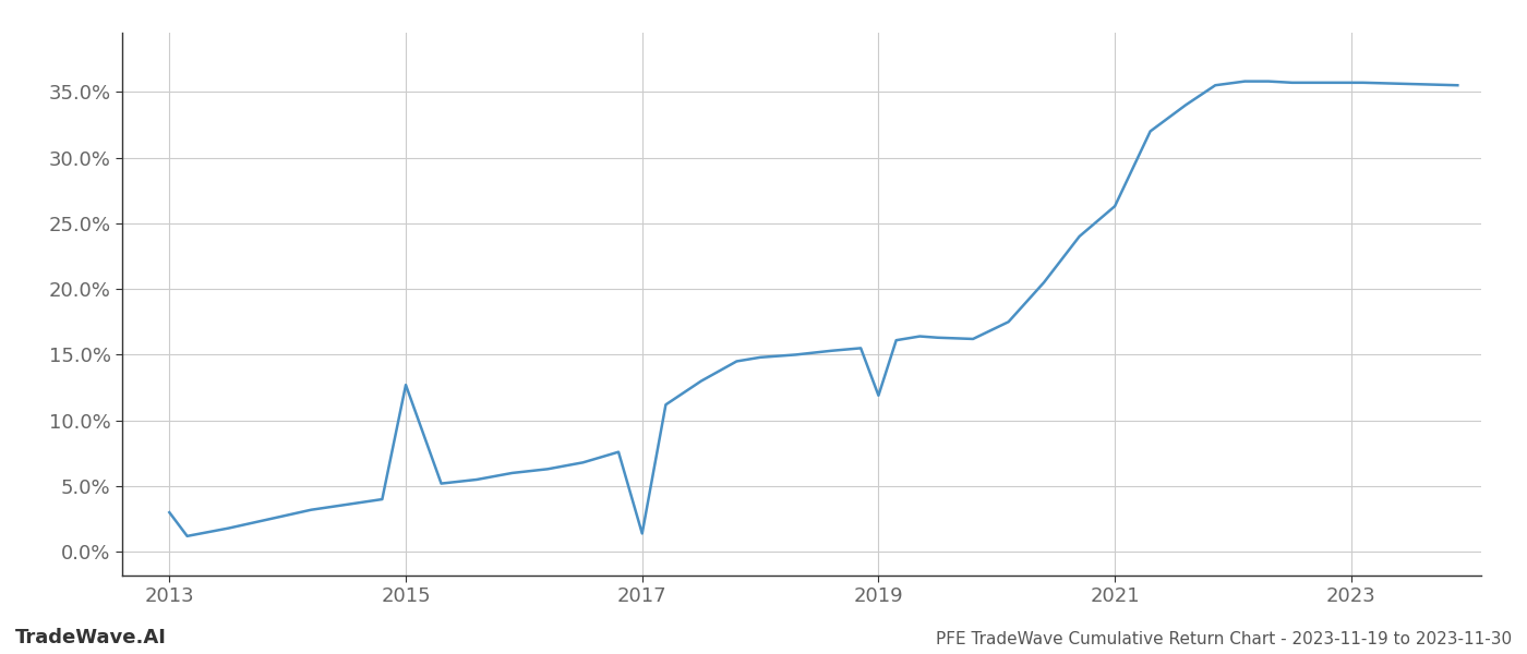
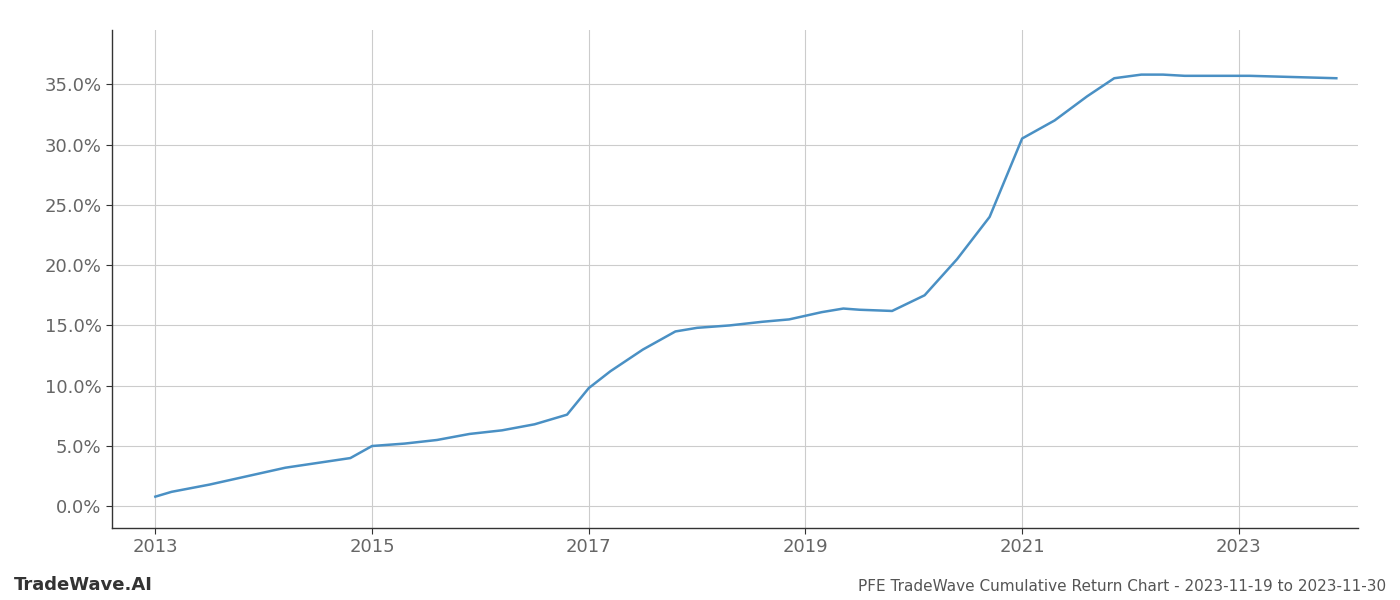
2013: 3.0% -> 0.8%
2015: 12.7% -> 5.0%
2017: 1.4% -> 9.8%
2019: 11.9% -> 15.8%
2021: 26.3% -> 30.5%
